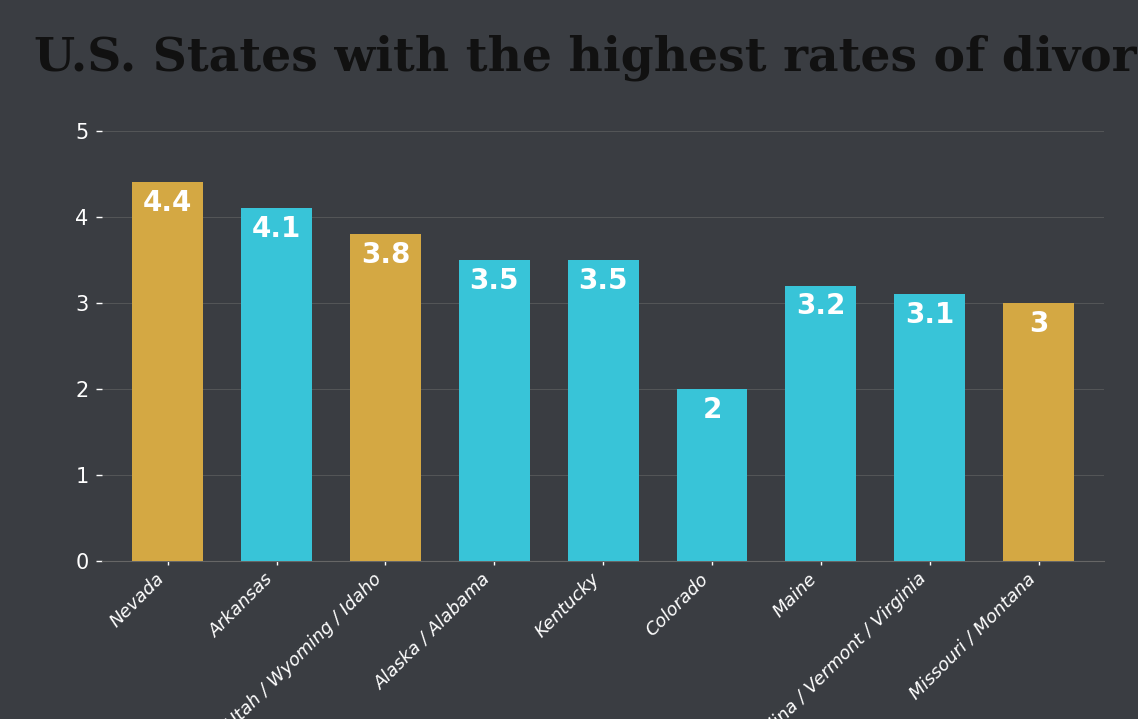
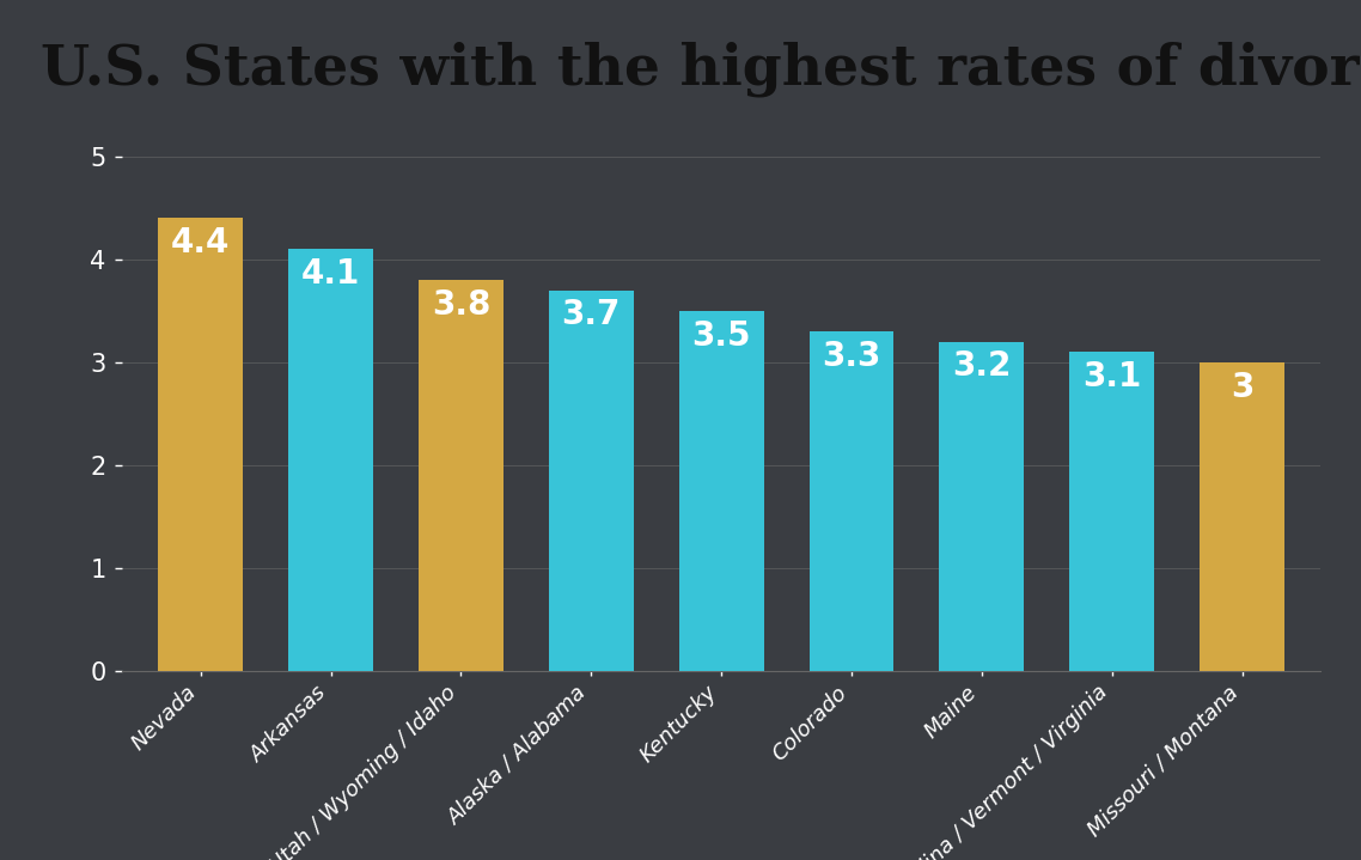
Alaska / Alabama: 3.5 -> 3.7
Colorado: 2 -> 3.3
